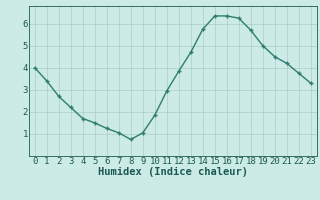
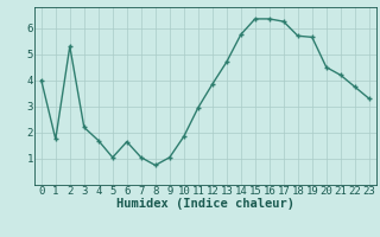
1: 3.40 -> 1.75
2: 2.70 -> 5.30
5: 1.50 -> 1.05
6: 1.25 -> 1.65
19: 5.00 -> 5.65
